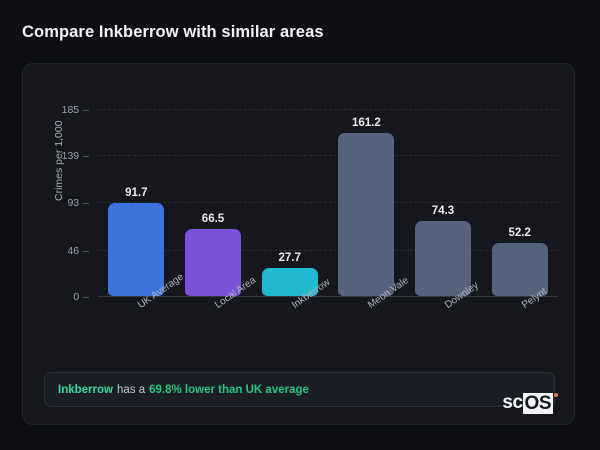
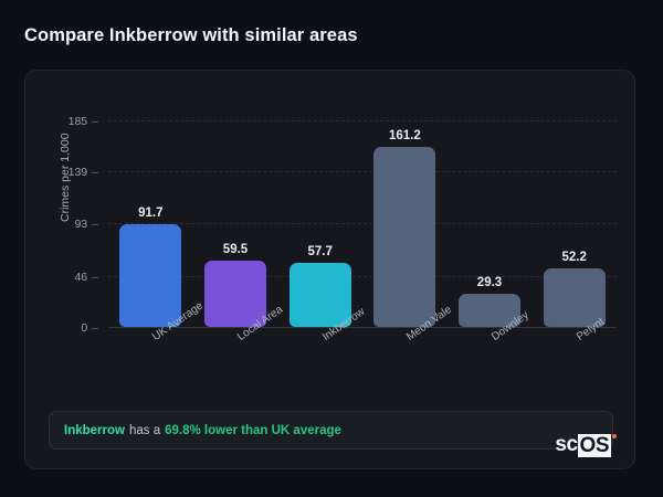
Local Area: 66.5 -> 59.5
Inkberrow: 27.7 -> 57.7
Downley: 74.3 -> 29.3
